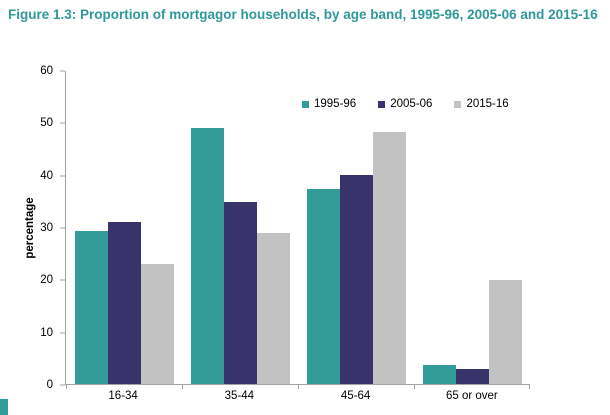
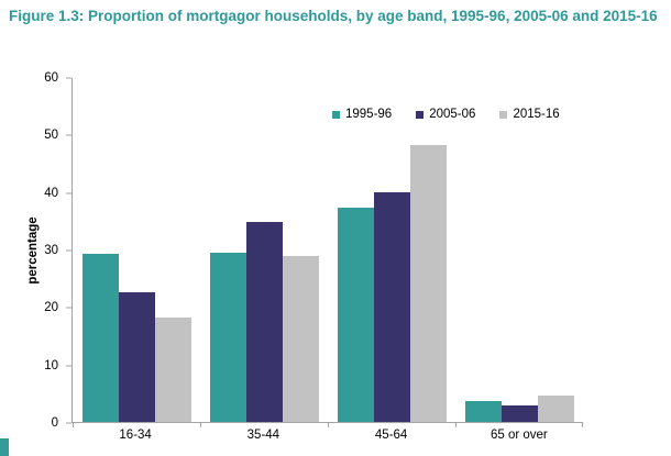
2005-06/16-34: 31 -> 23
2015-16/16-34: 23 -> 18
1995-96/35-44: 49 -> 30
2015-16/65 or over: 20 -> 5
